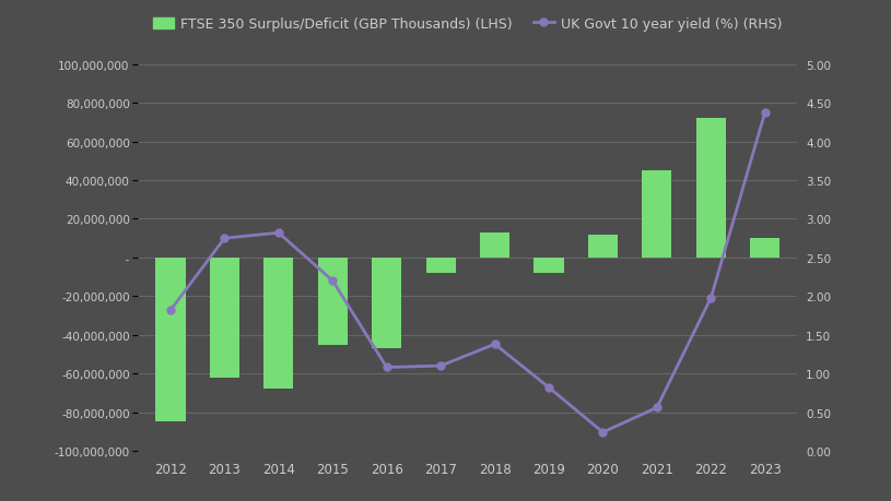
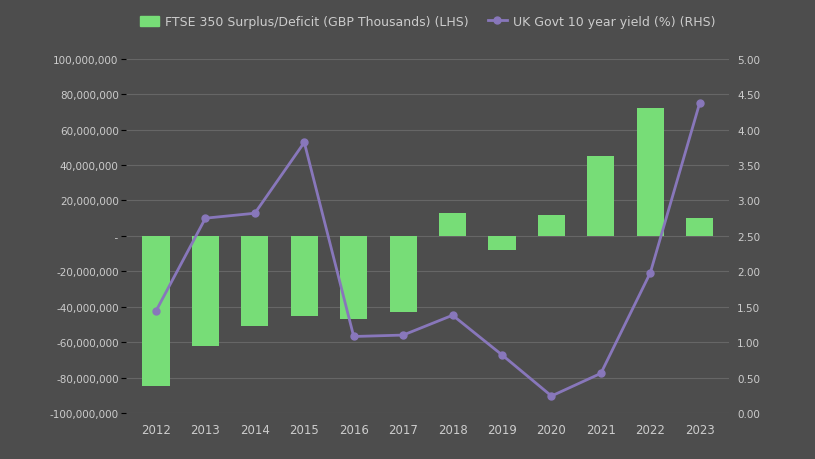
UK Govt 10 year yield (%) (RHS)/2012: 1.82 -> 1.44
FTSE 350 Surplus/Deficit (GBP Thousands) (LHS)/2014: -68,000,000 -> -51,000,000
UK Govt 10 year yield (%) (RHS)/2015: 2.20 -> 3.82
FTSE 350 Surplus/Deficit (GBP Thousands) (LHS)/2017: -8,000,000 -> -43,000,000
